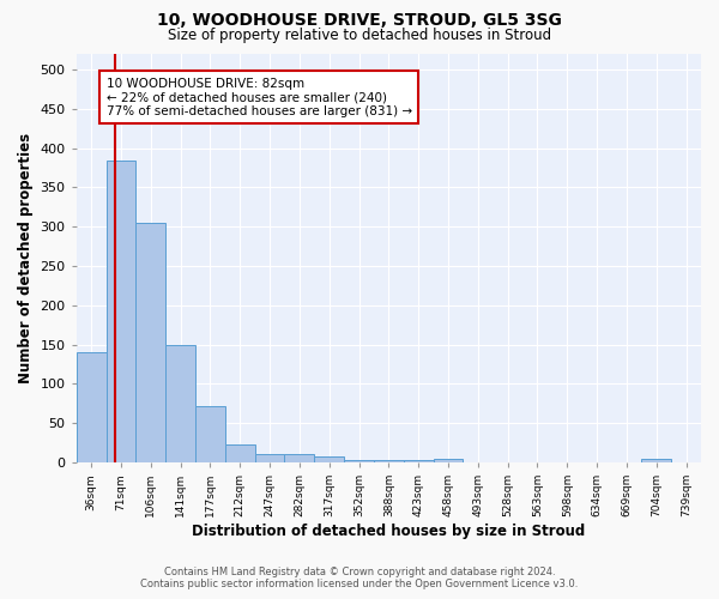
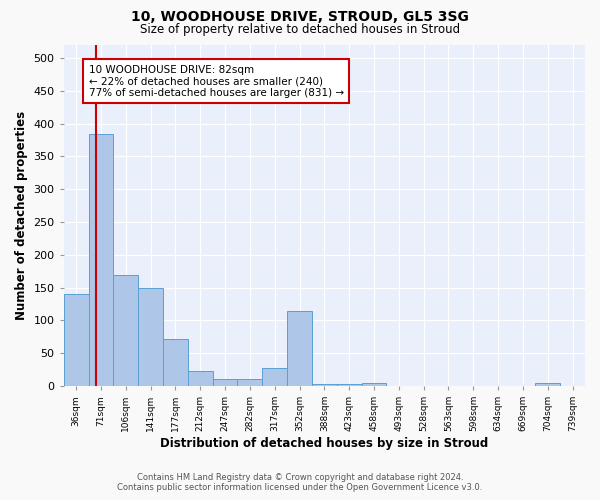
106sqm: 305 -> 170
317sqm: 8 -> 28
352sqm: 3 -> 114
